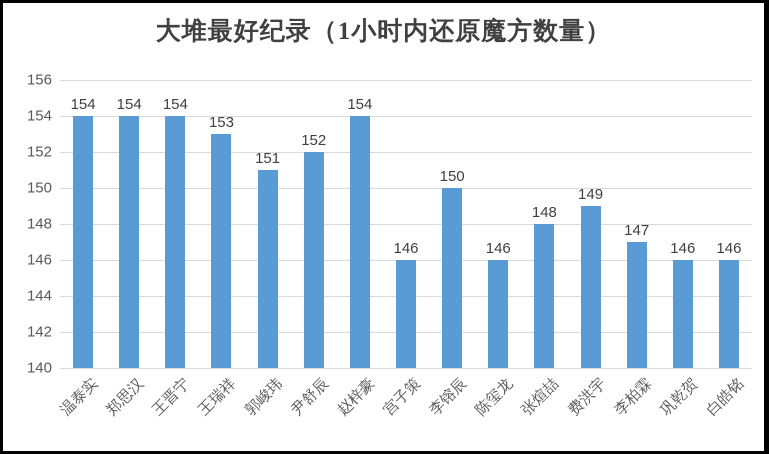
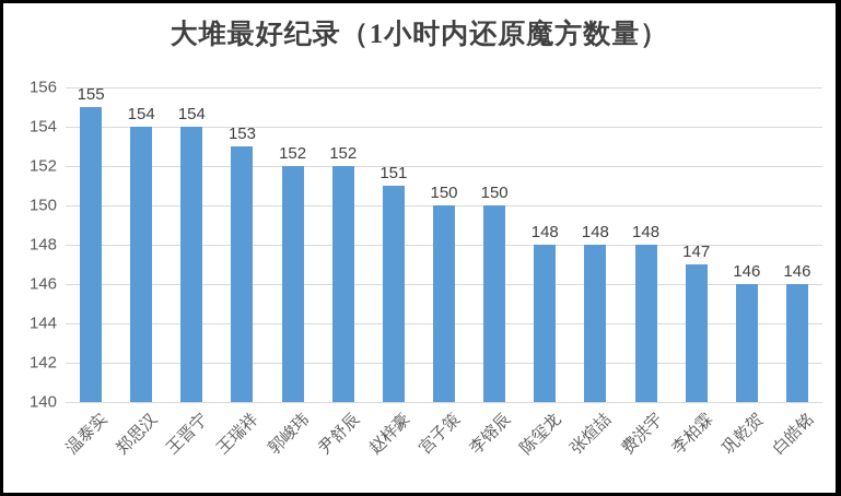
温泰实: 154 -> 155
郭峻玮: 151 -> 152
赵梓豪: 154 -> 151
宫子策: 146 -> 150
陈玺龙: 146 -> 148
费洪宇: 149 -> 148
